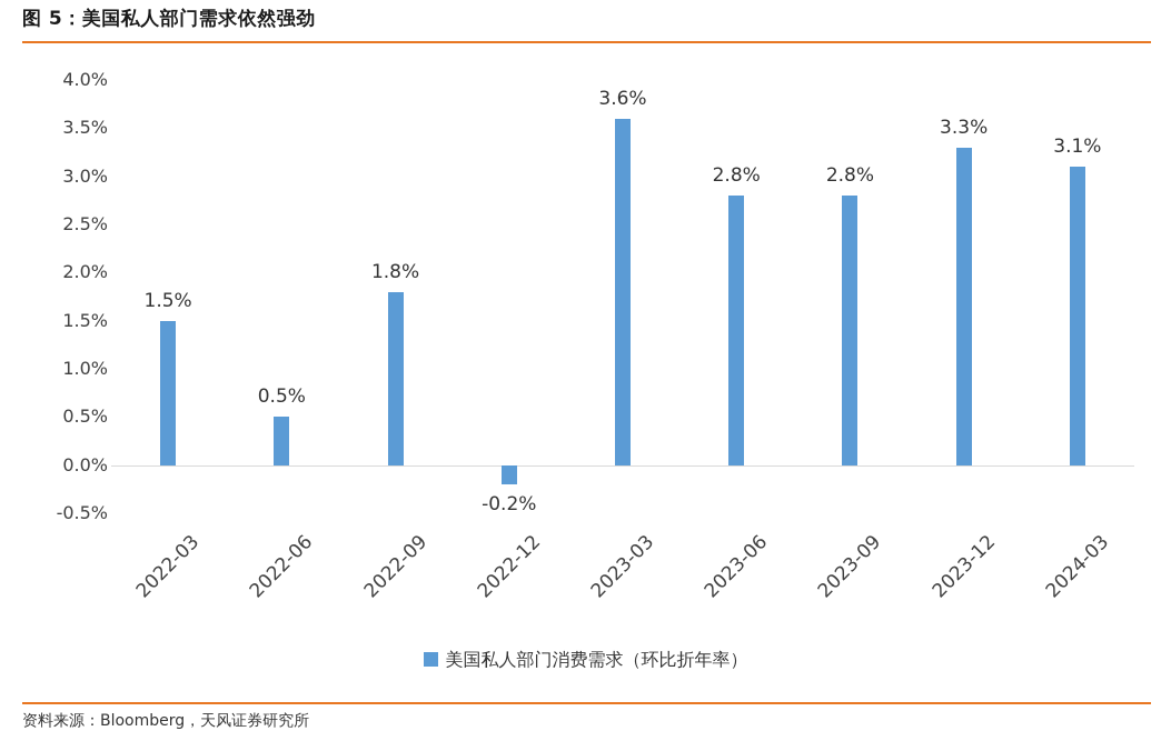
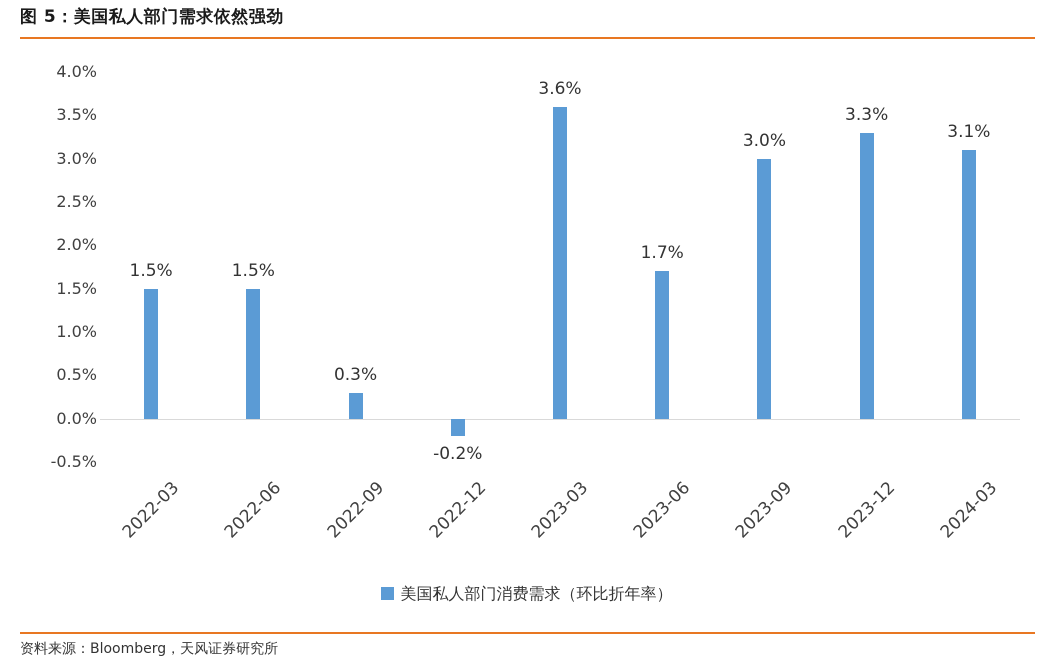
2022-06: 0.5% -> 1.5%
2022-09: 1.8% -> 0.3%
2023-06: 2.8% -> 1.7%
2023-09: 2.8% -> 3.0%
